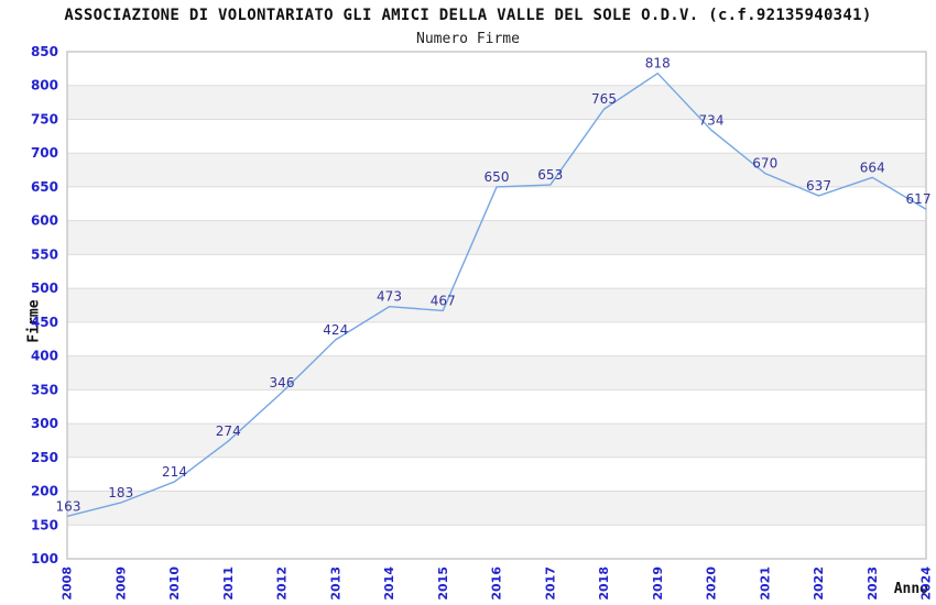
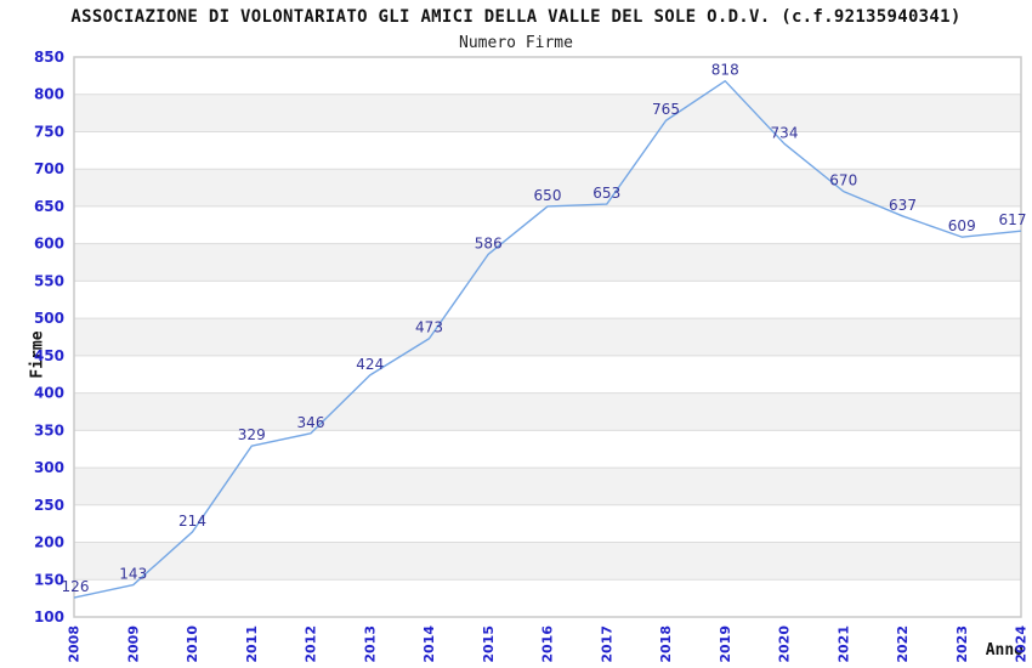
2008: 163 -> 126
2009: 183 -> 143
2011: 274 -> 329
2015: 467 -> 586
2023: 664 -> 609
